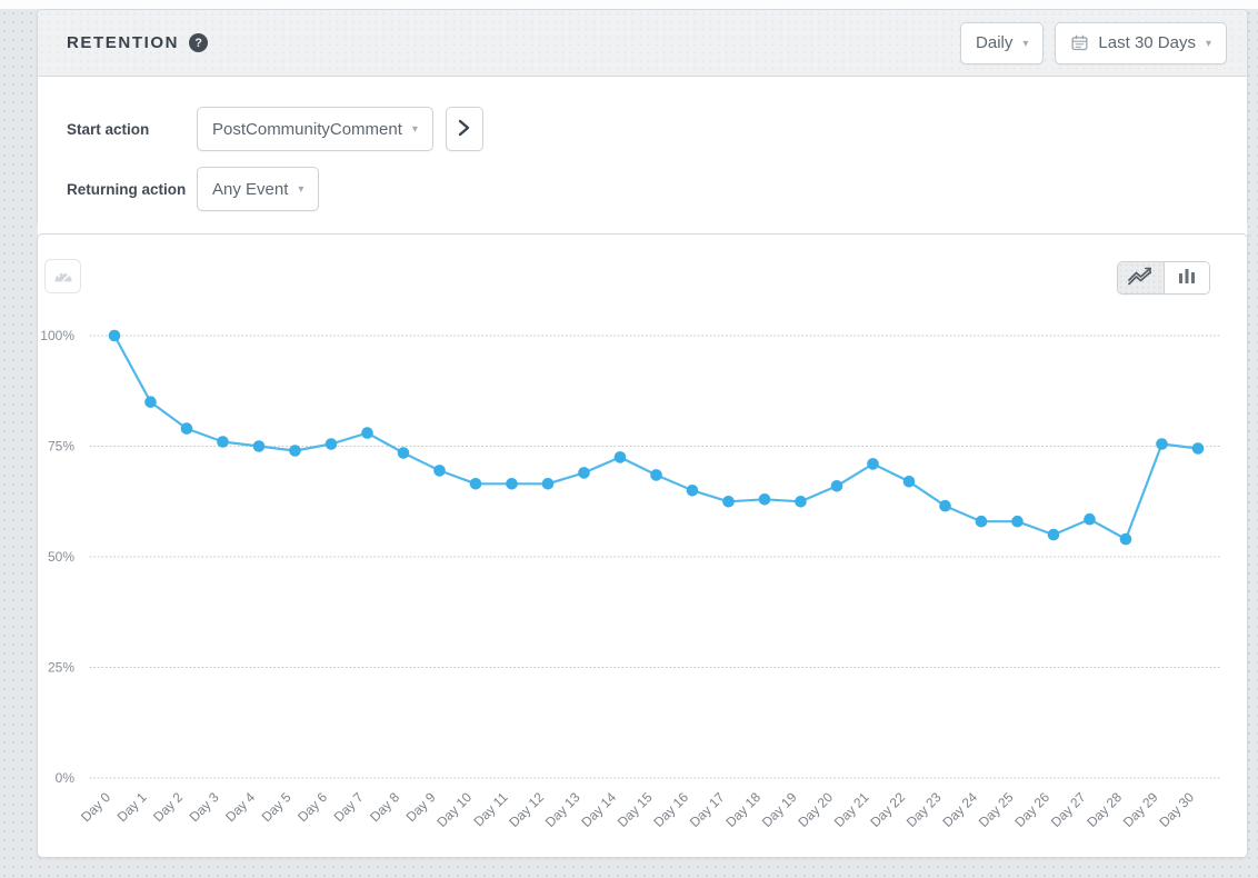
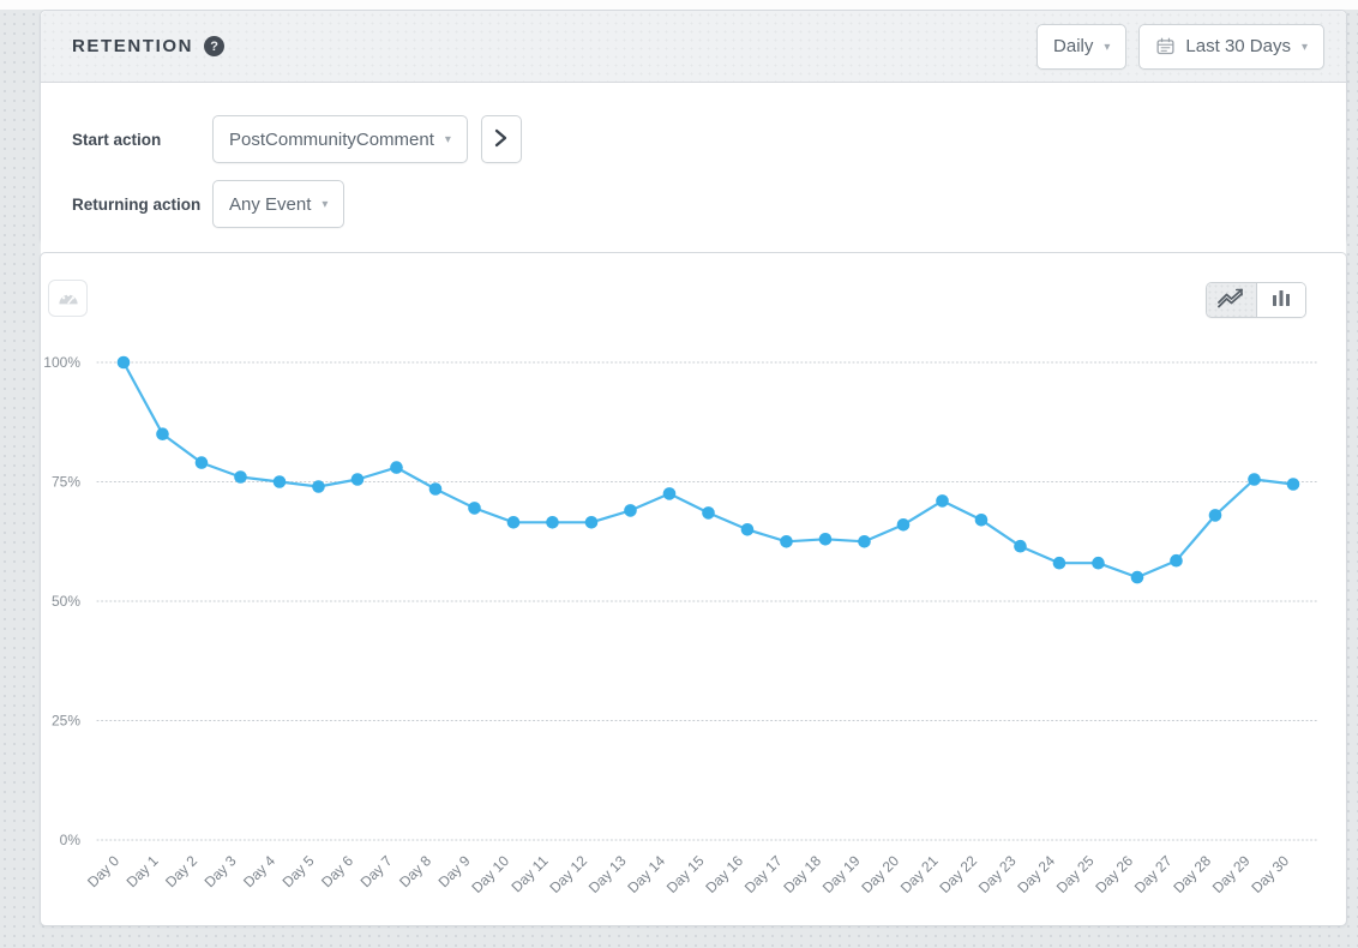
Day 28: 54% -> 68%
